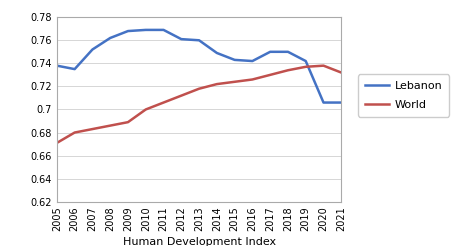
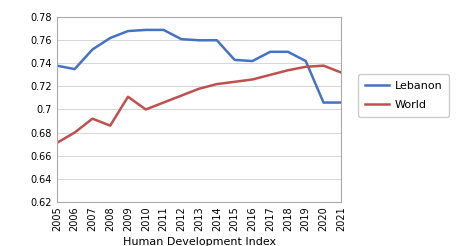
World/2007: 0.683 -> 0.692
World/2009: 0.689 -> 0.711
Lebanon/2014: 0.749 -> 0.760
